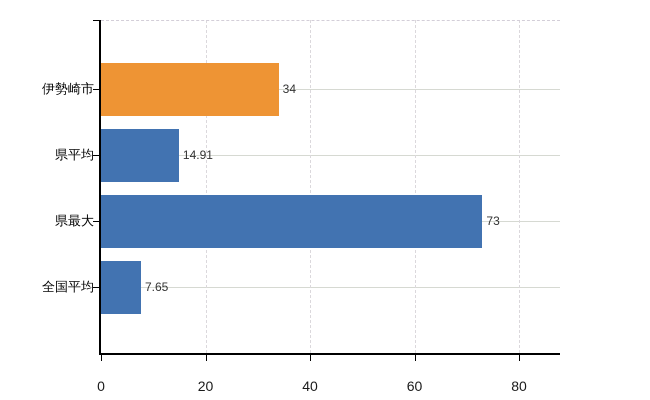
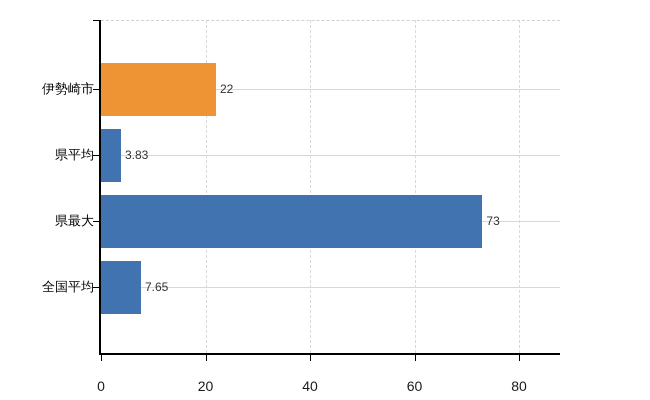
伊勢崎市: 34 -> 22
県平均: 14.91 -> 3.83
